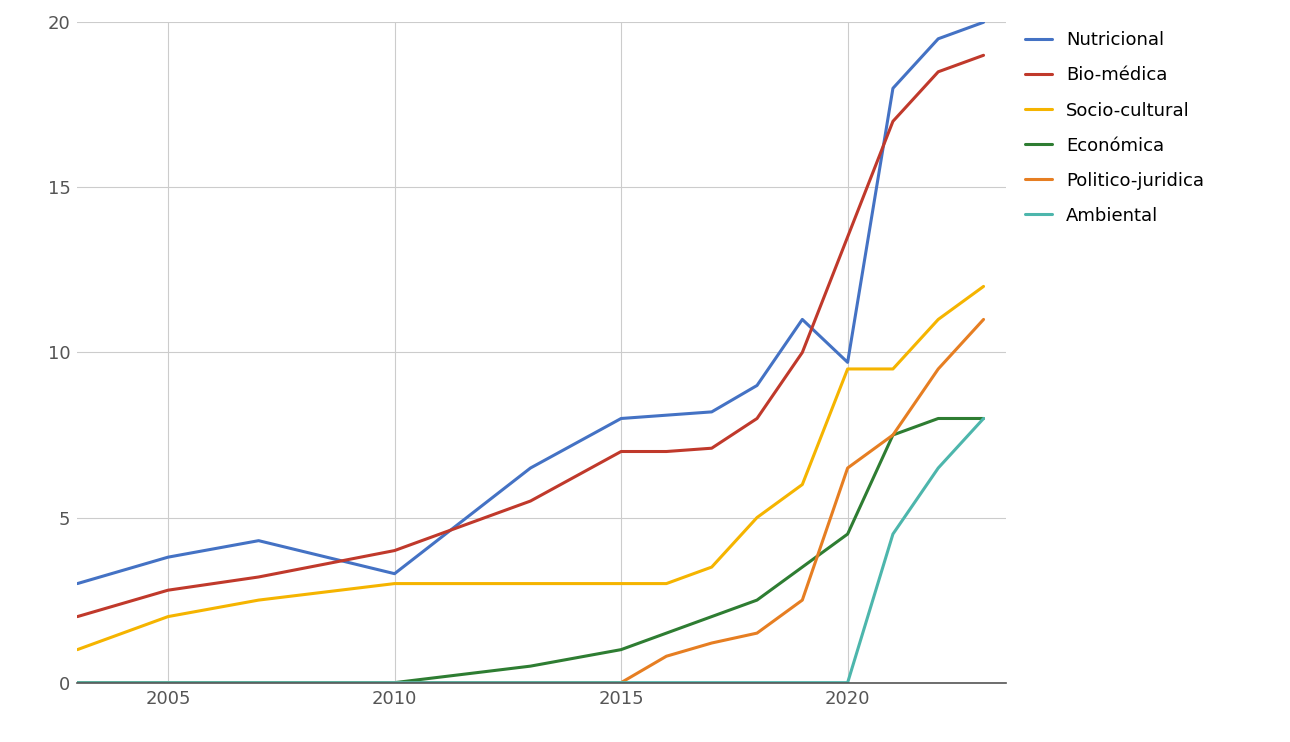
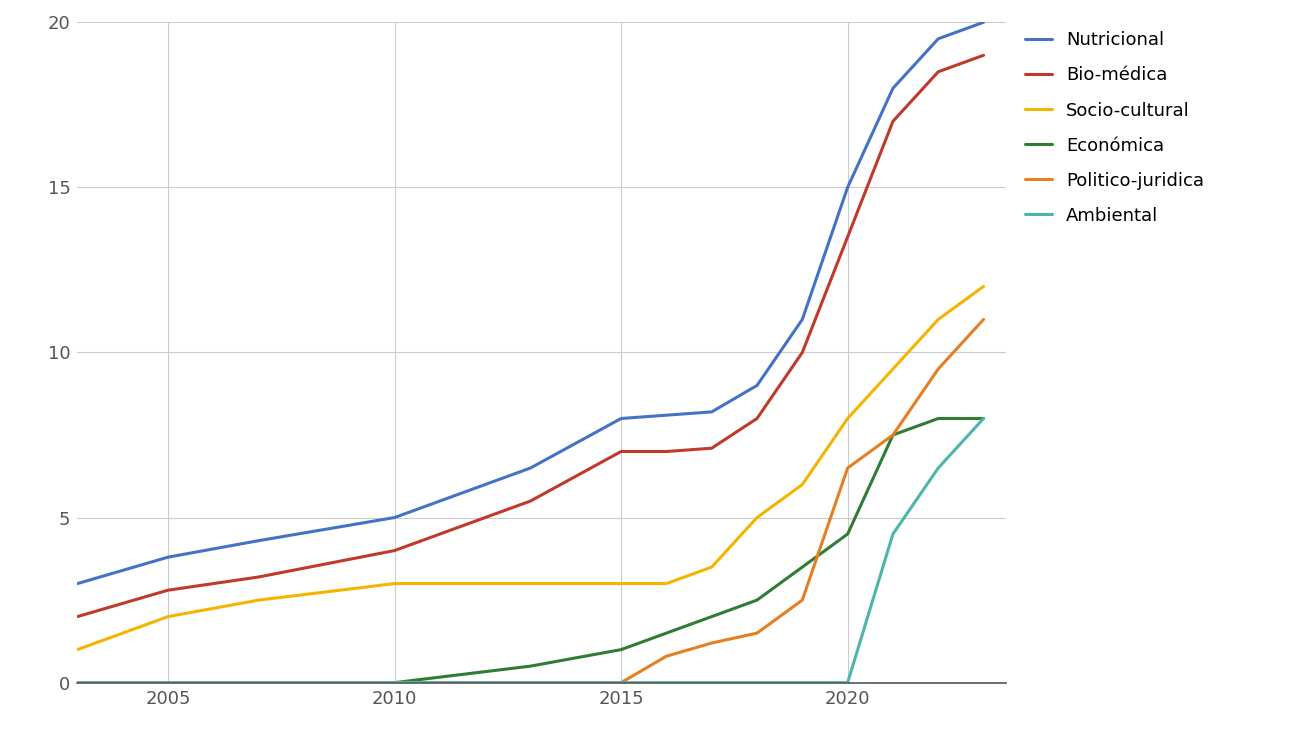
Nutricional/2010: 3.3 -> 5.0
Nutricional/2020: 9.7 -> 15.0
Socio-cultural/2020: 9.5 -> 8.0
